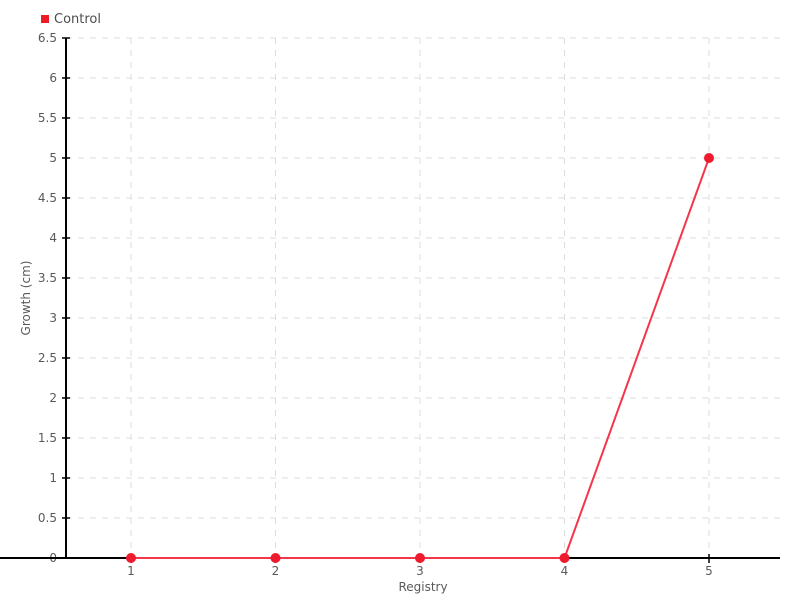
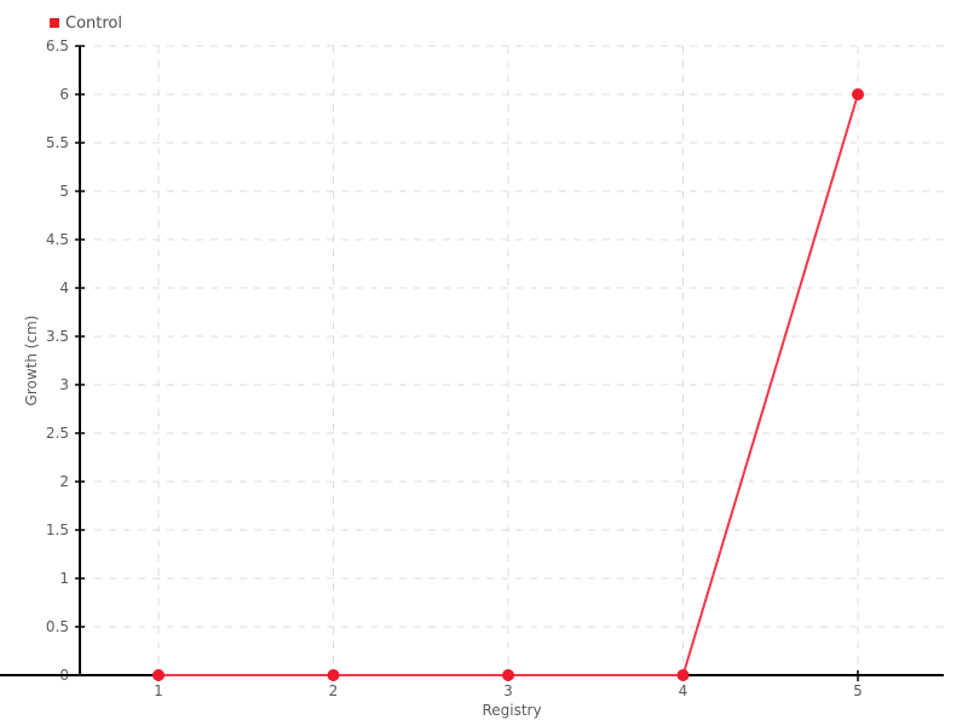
5: 5 -> 6
